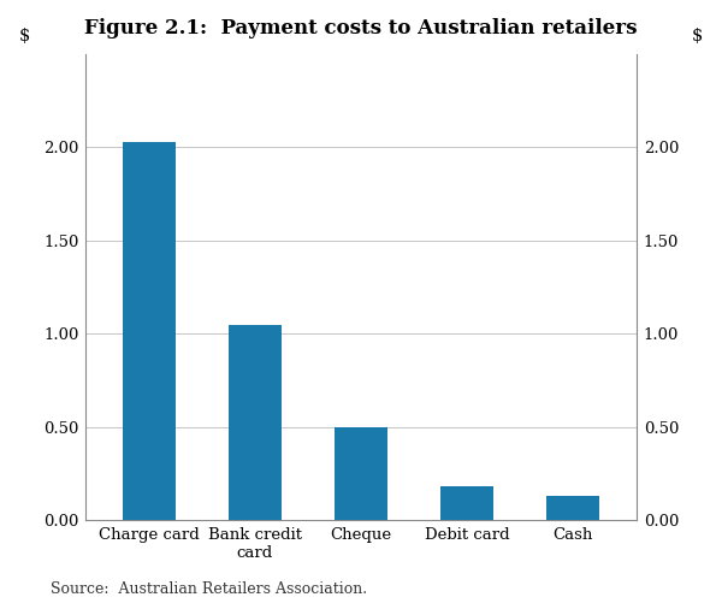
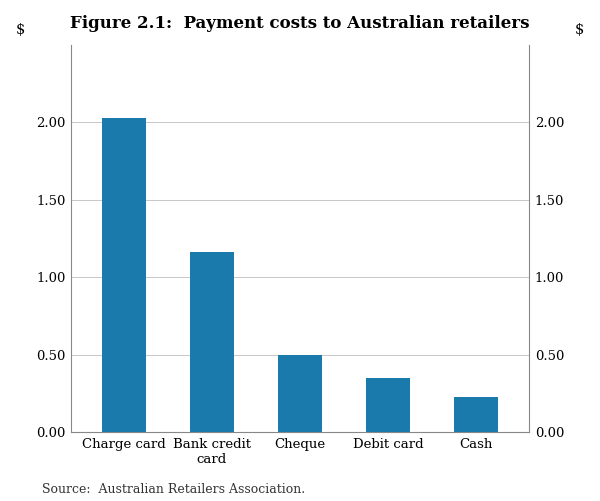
Bank credit card: 1.05 -> 1.16
Debit card: 0.18 -> 0.35
Cash: 0.13 -> 0.23
